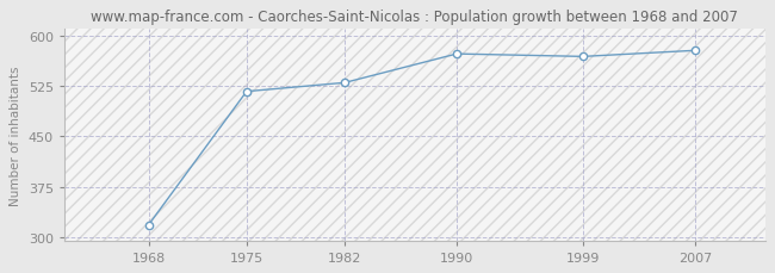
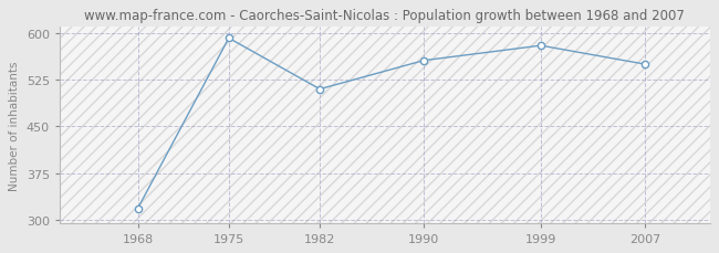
1975: 517 -> 592
1982: 530 -> 510
1990: 573 -> 556
1999: 569 -> 580
2007: 578 -> 550
